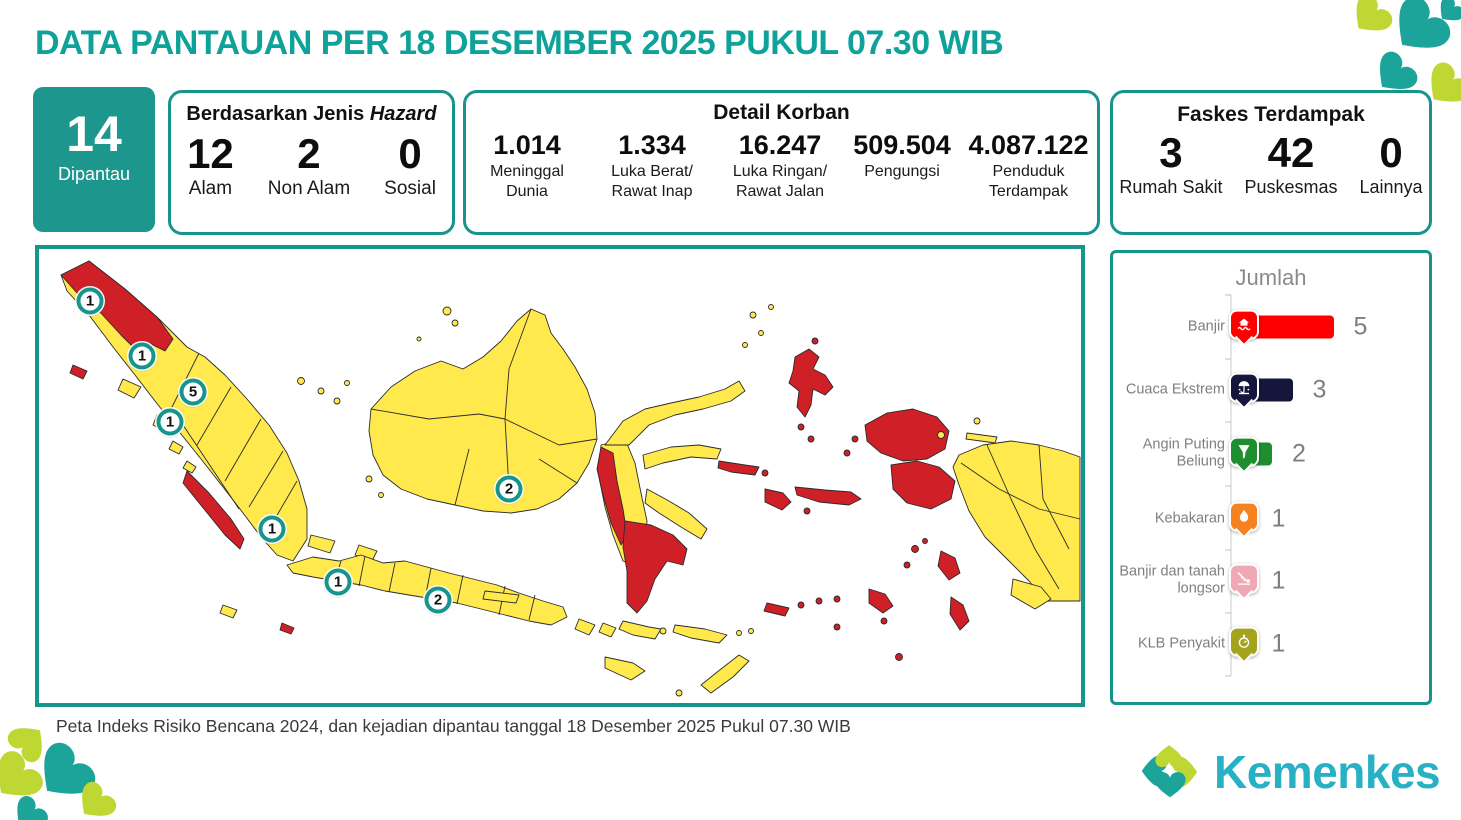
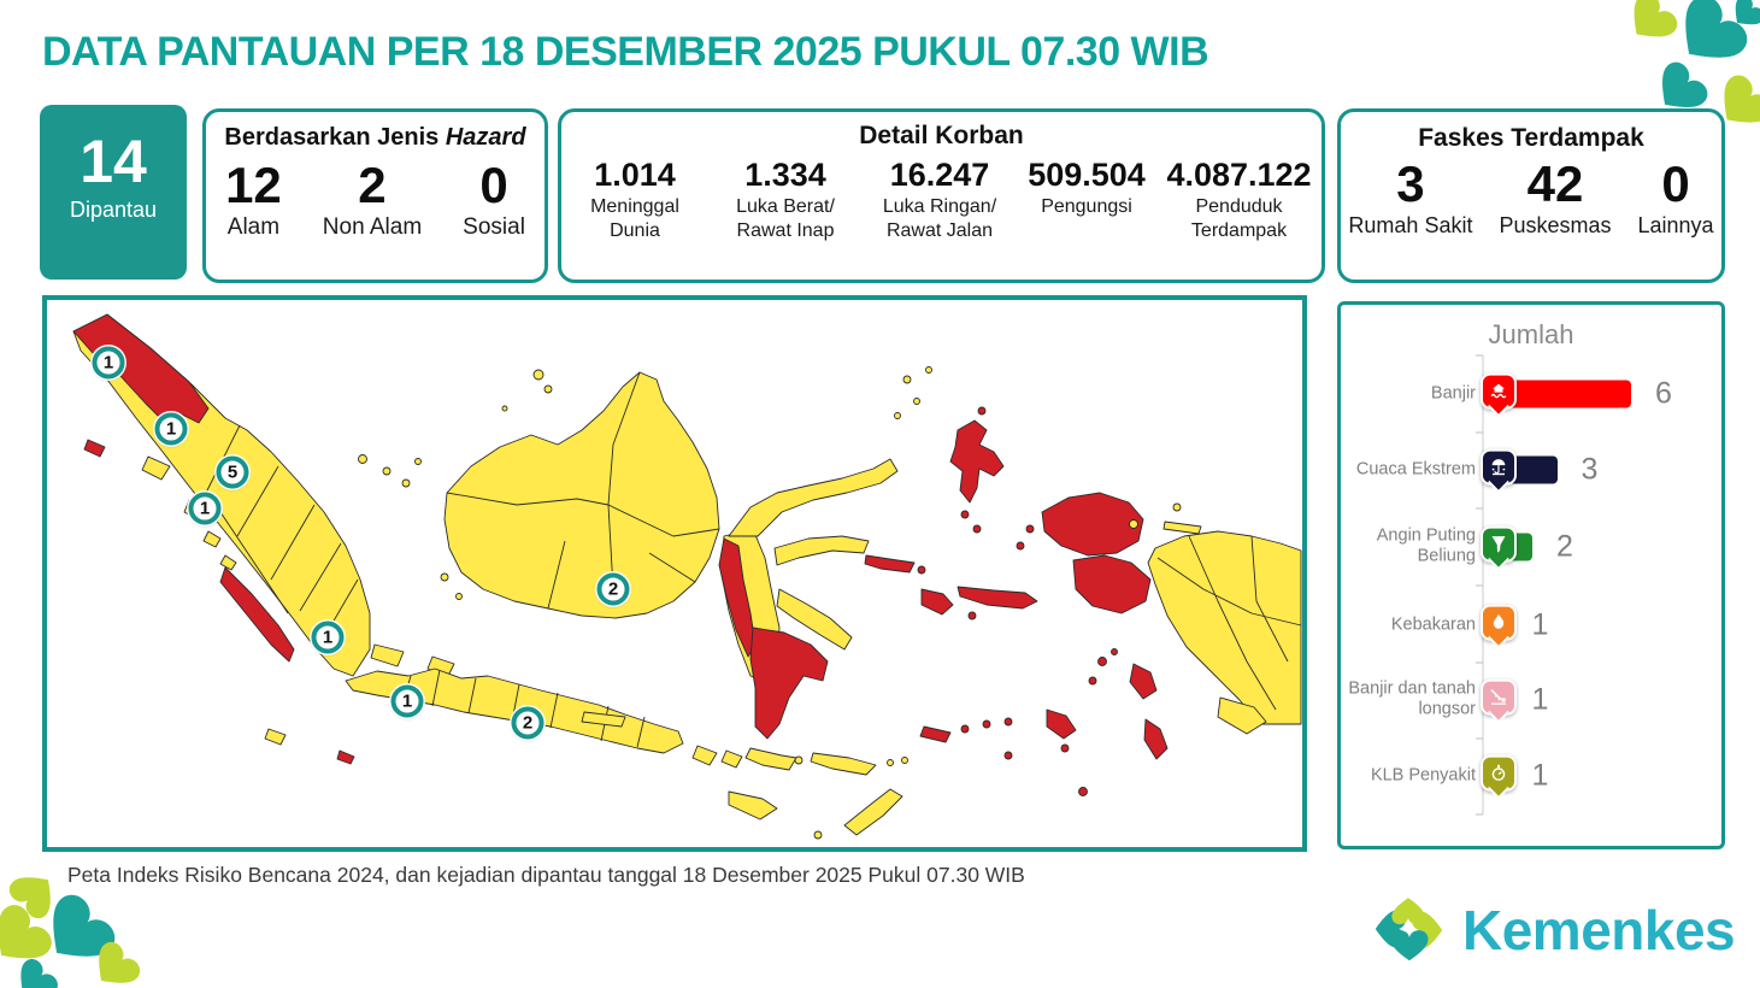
Banjir: 5 -> 6
